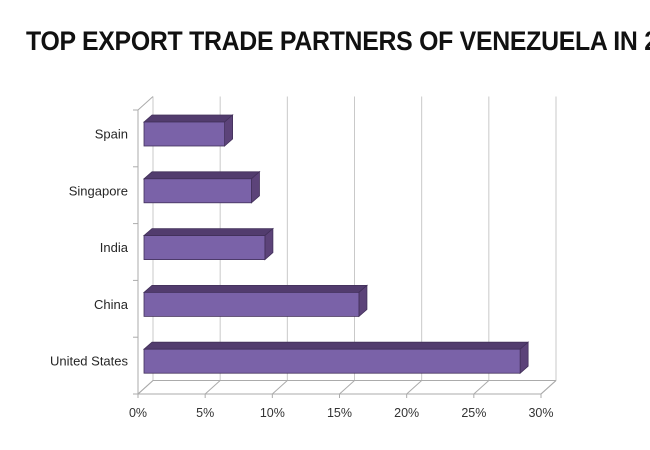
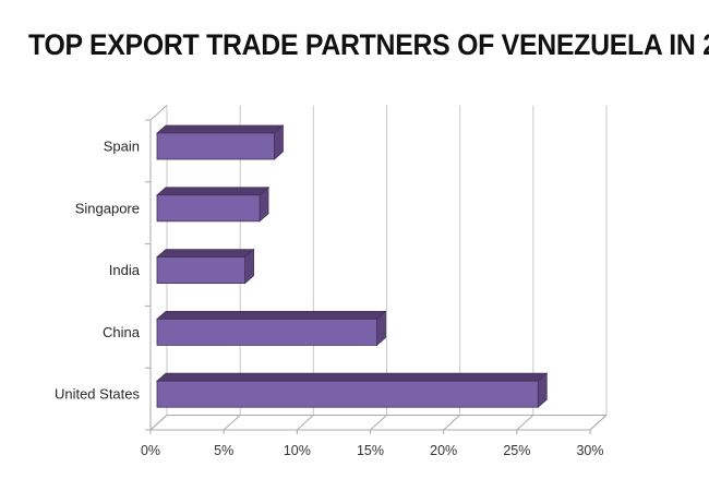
Spain: 6% -> 8%
Singapore: 8% -> 7%
India: 9% -> 6%
China: 16% -> 15%
United States: 28% -> 26%
